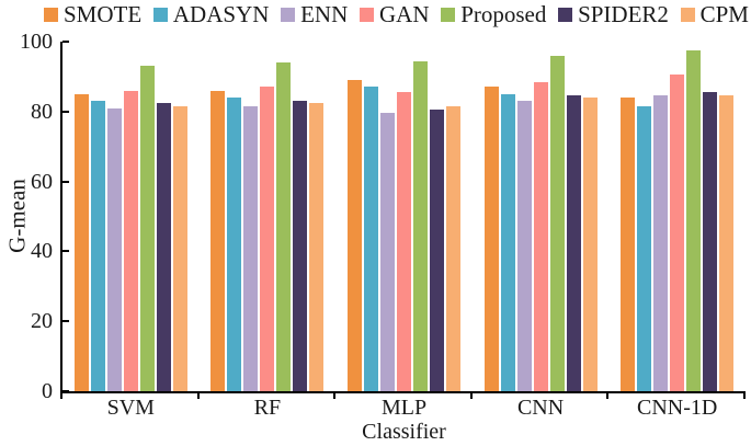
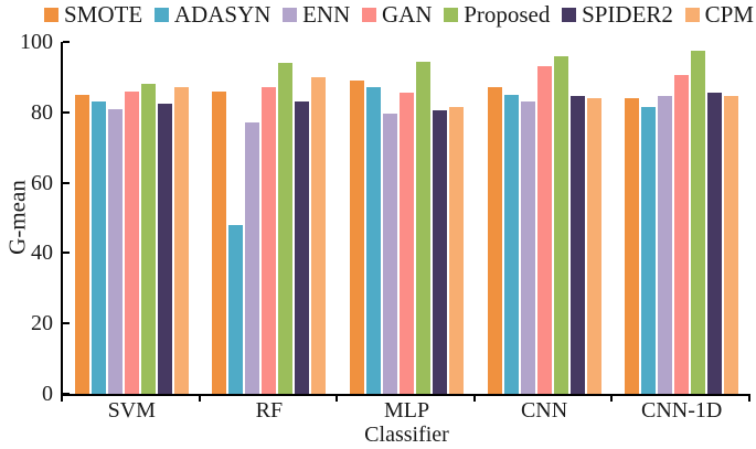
Proposed/SVM: 93 -> 88
CPM/SVM: 82 -> 87
ADASYN/RF: 84 -> 48
ENN/RF: 82 -> 77
CPM/RF: 82 -> 90
GAN/CNN: 88 -> 93
